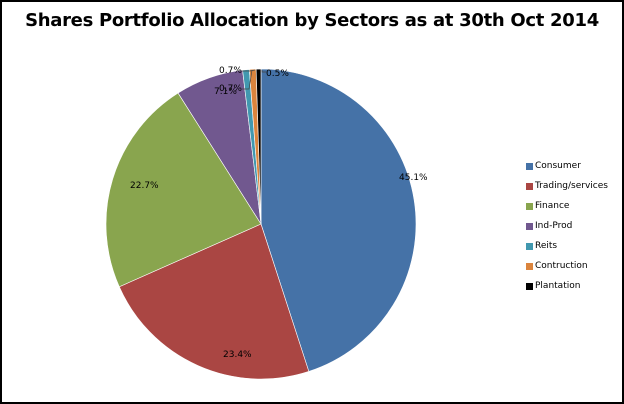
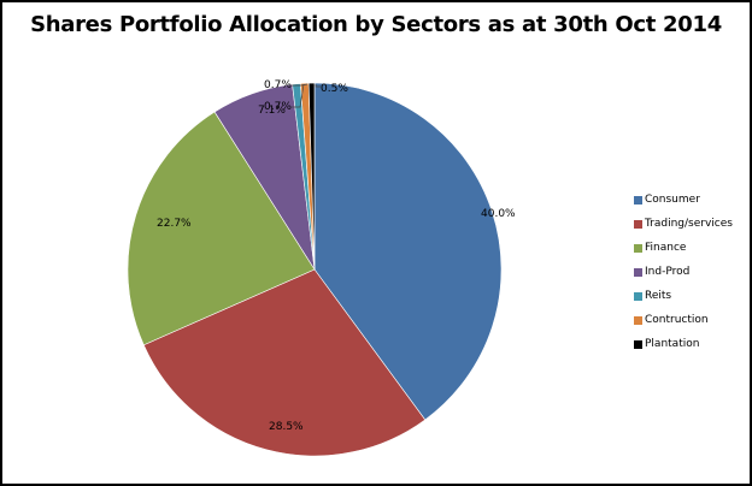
Consumer: 45.1% -> 40.0%
Trading/services: 23.4% -> 28.5%
